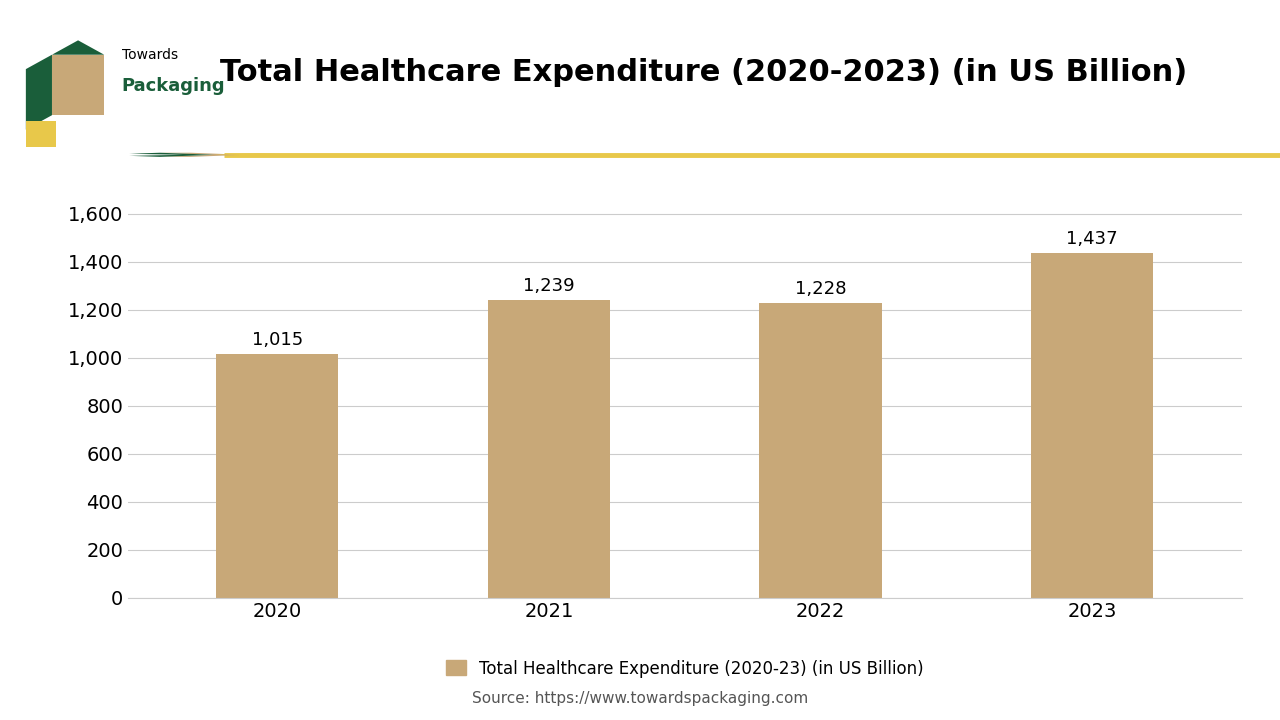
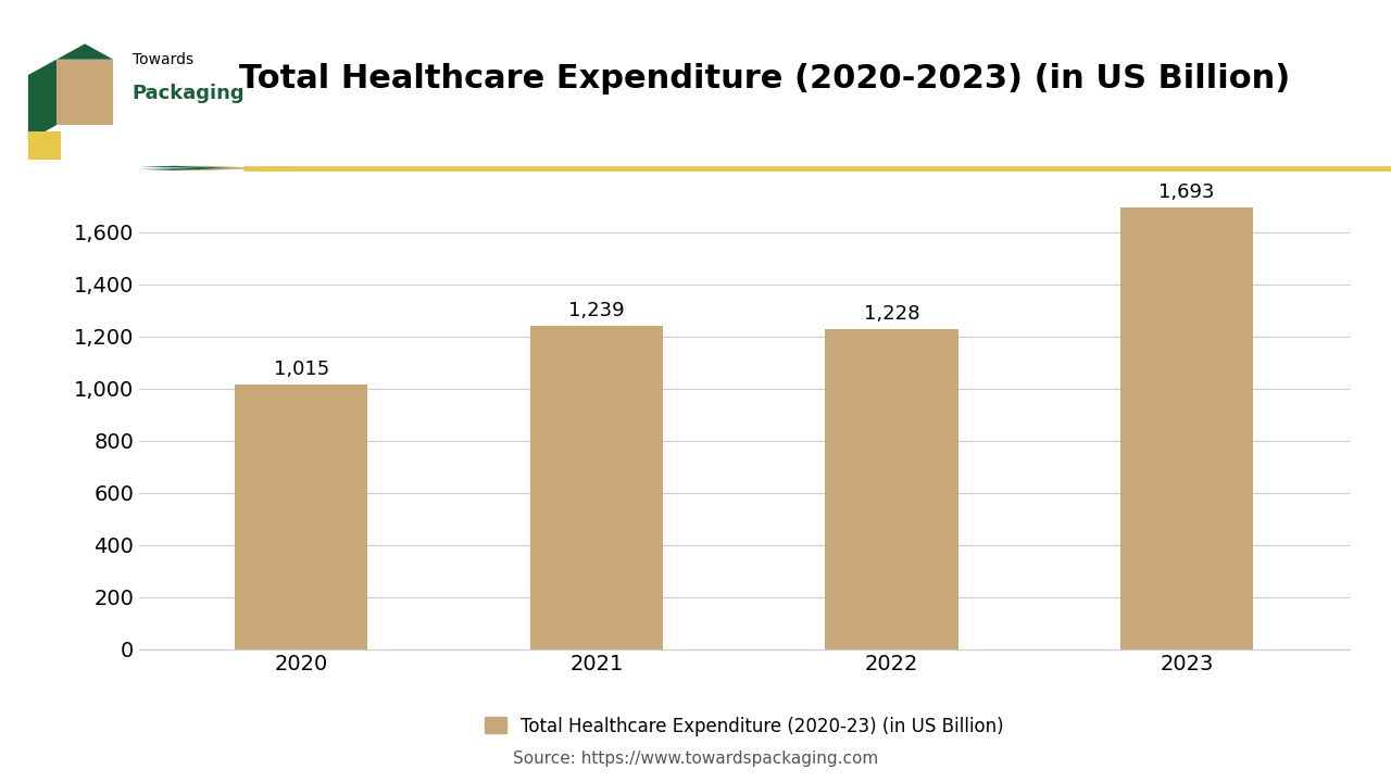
2023: 1,437 -> 1,693
